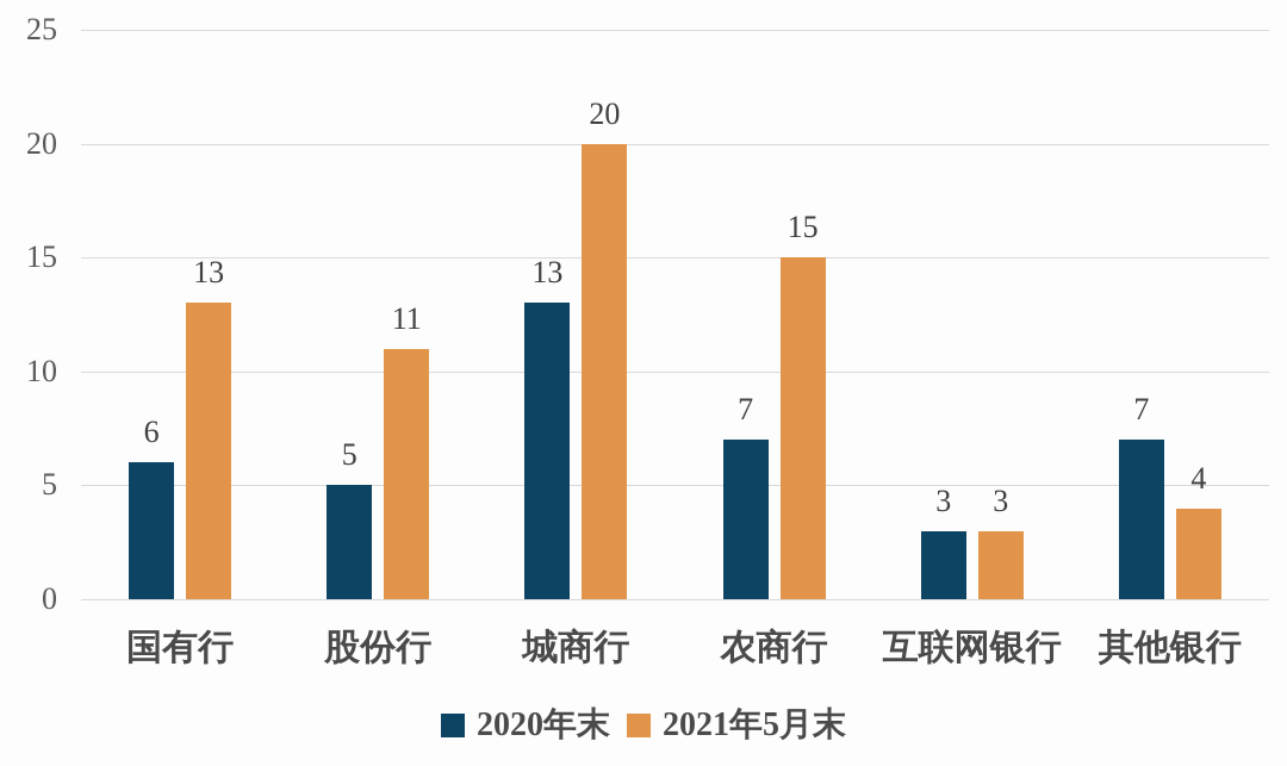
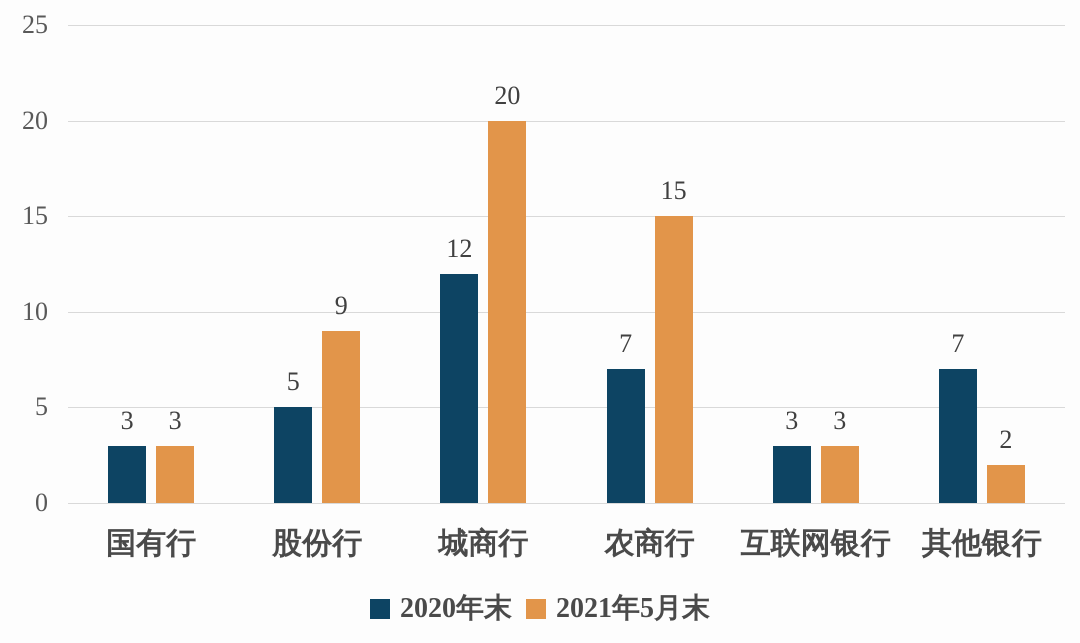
2020年末/国有行: 6 -> 3
2021年5月末/国有行: 13 -> 3
2021年5月末/股份行: 11 -> 9
2020年末/城商行: 13 -> 12
2021年5月末/其他银行: 4 -> 2
